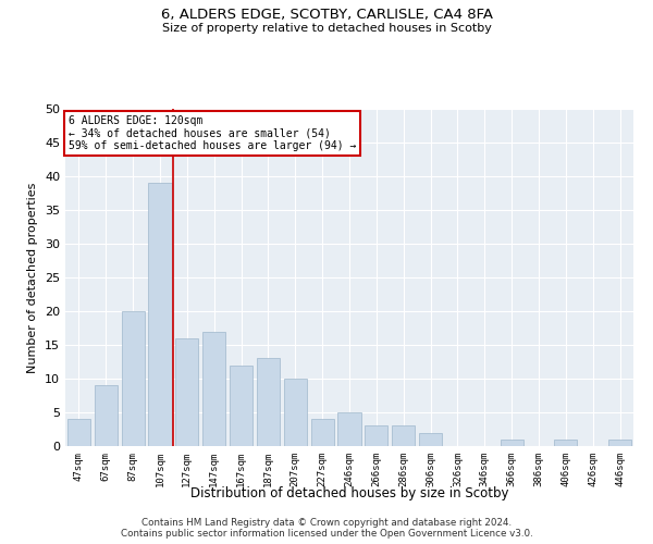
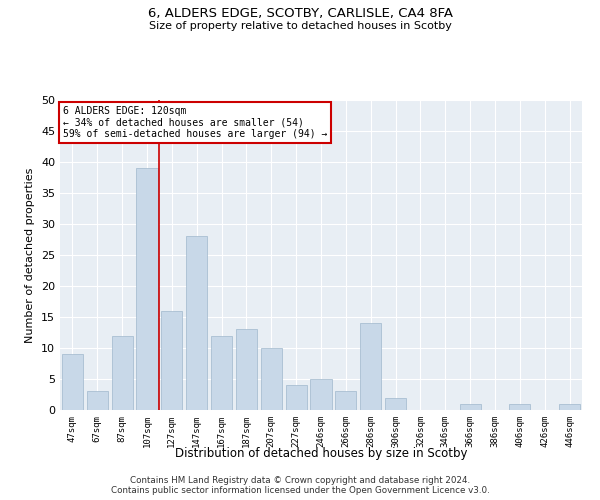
47sqm: 4 -> 9
67sqm: 9 -> 3
87sqm: 20 -> 12
147sqm: 17 -> 28
286sqm: 3 -> 14
